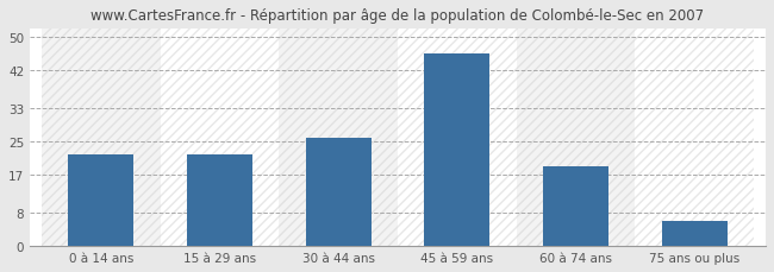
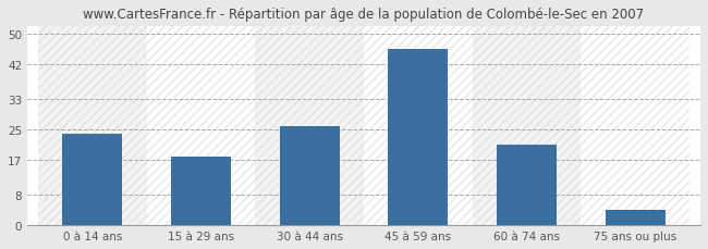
0 à 14 ans: 22 -> 24
15 à 29 ans: 22 -> 18
60 à 74 ans: 19 -> 21
75 ans ou plus: 6 -> 4
